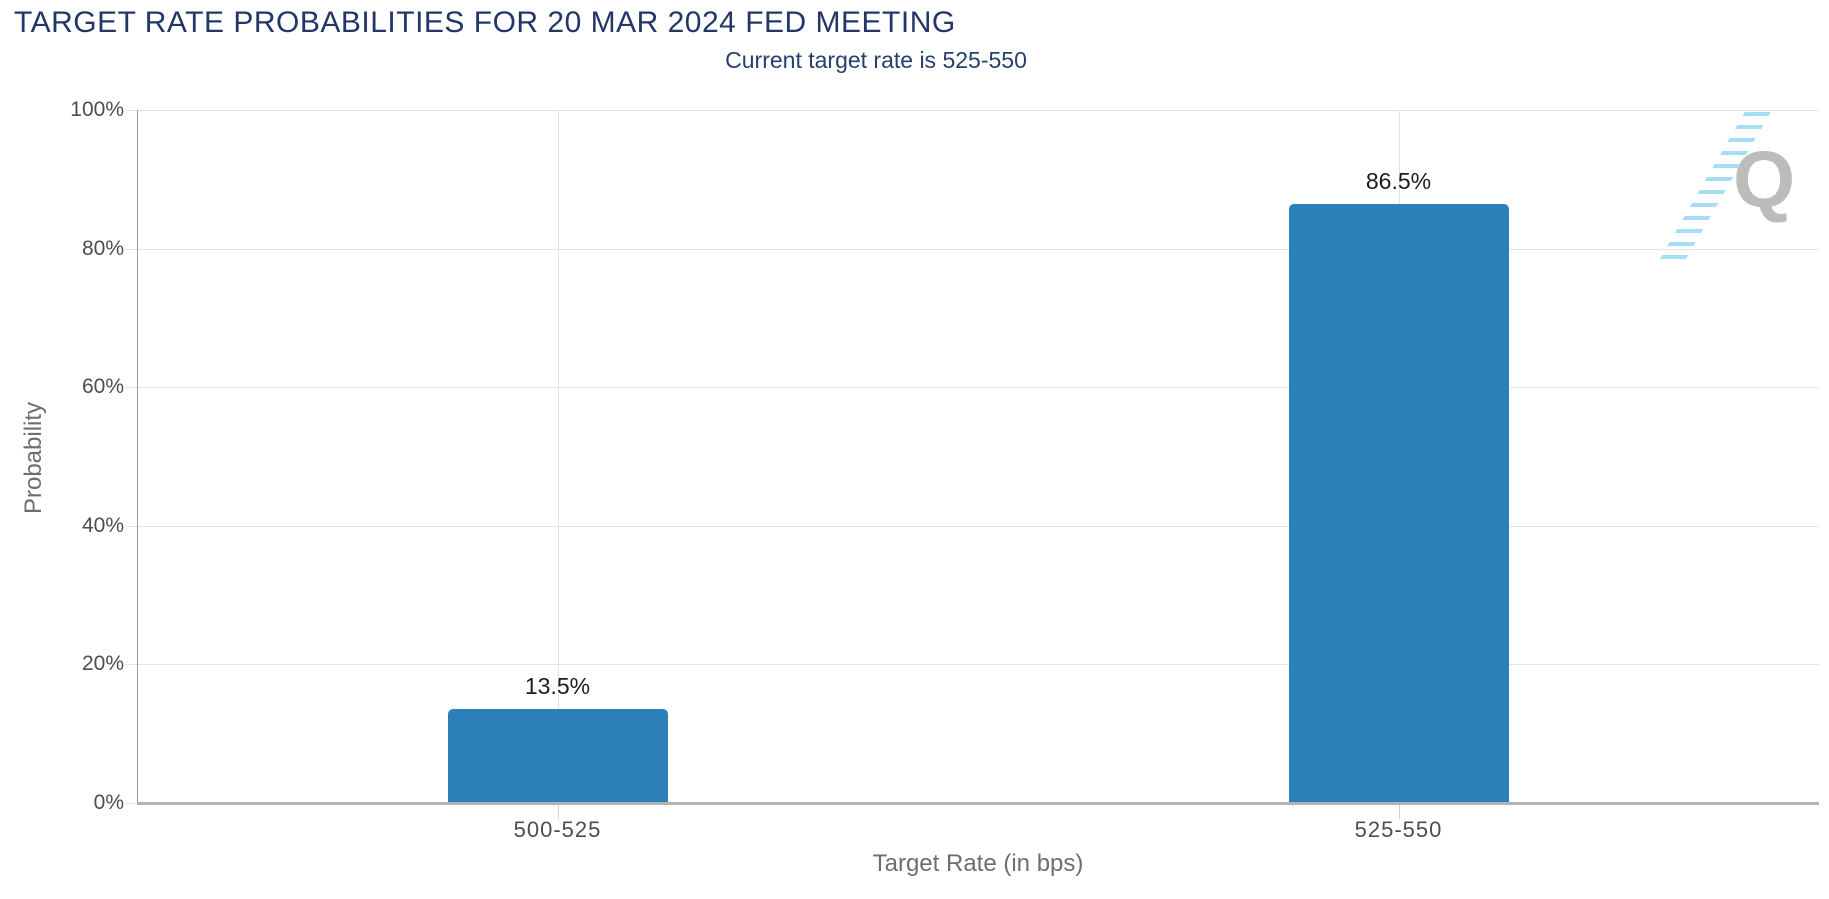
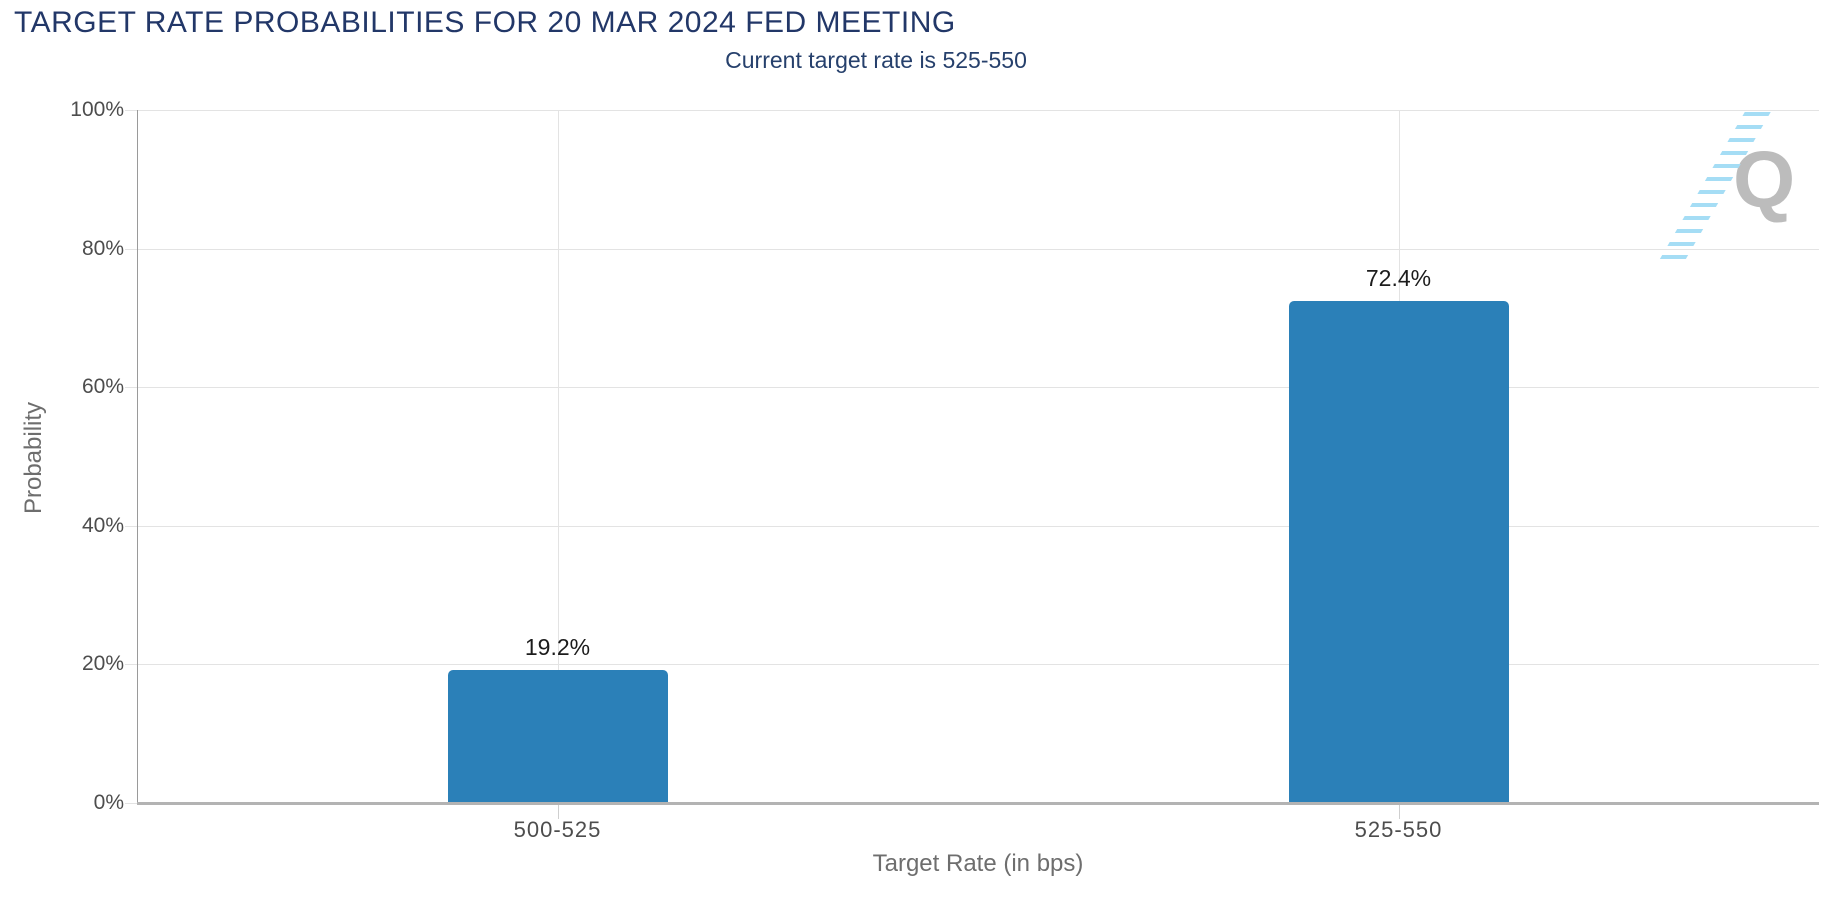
500-525: 13.5% -> 19.2%
525-550: 86.5% -> 72.4%
